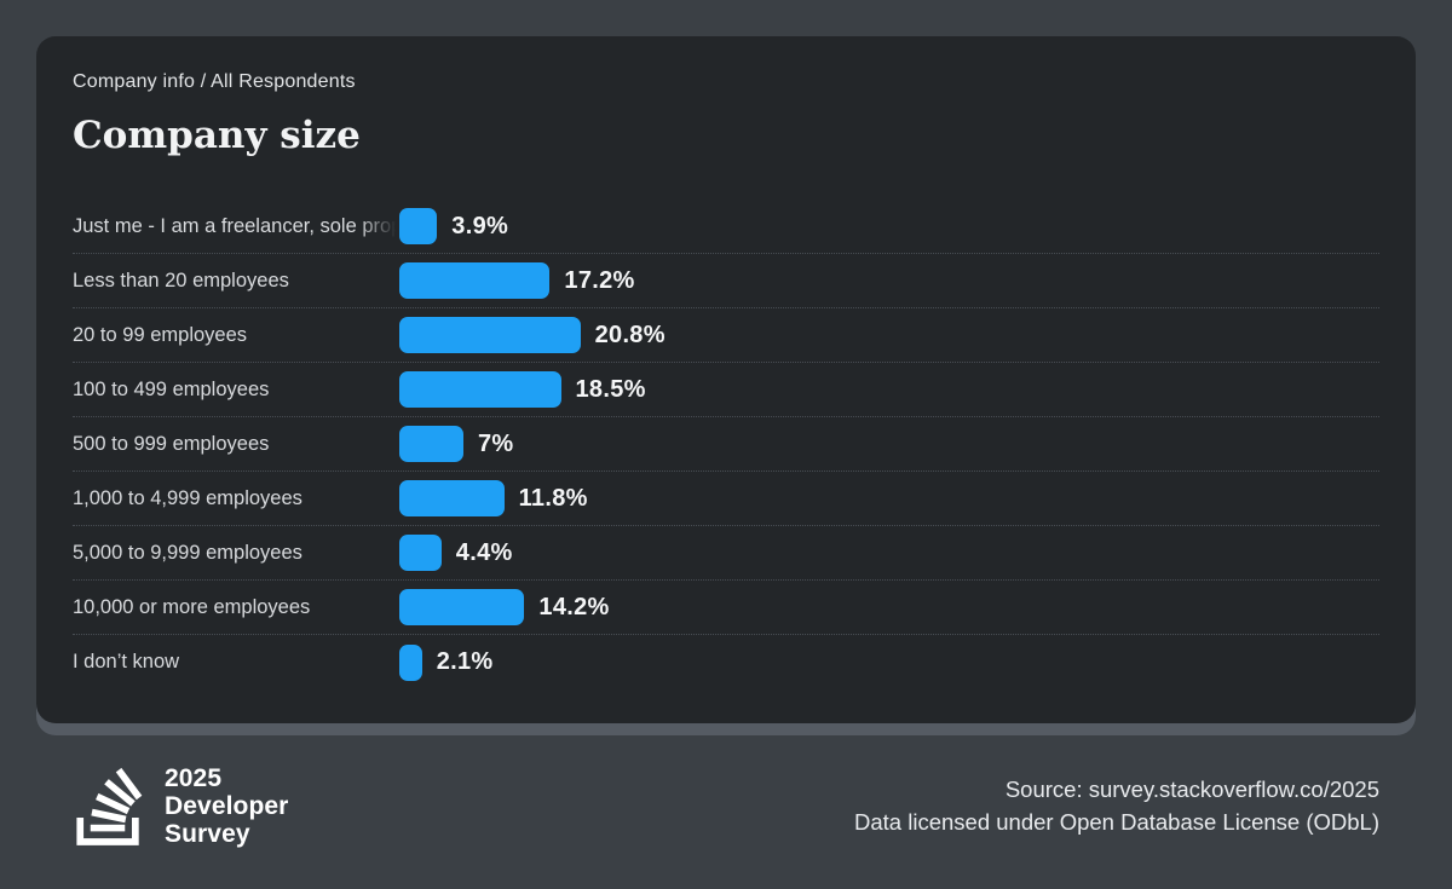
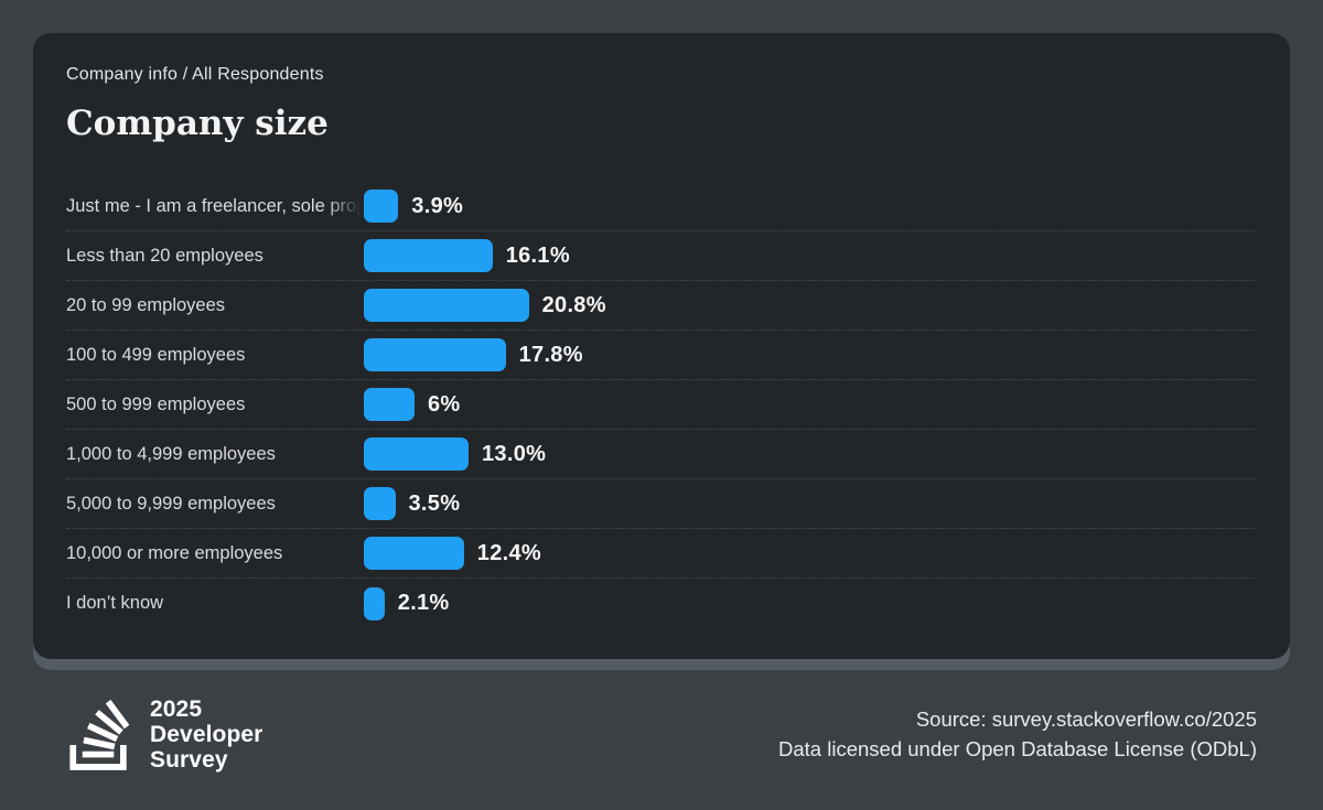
Less than 20 employees: 17.2% -> 16.1%
100 to 499 employees: 18.5% -> 17.8%
500 to 999 employees: 7% -> 6%
1,000 to 4,999 employees: 11.8% -> 13.0%
5,000 to 9,999 employees: 4.4% -> 3.5%
10,000 or more employees: 14.2% -> 12.4%
